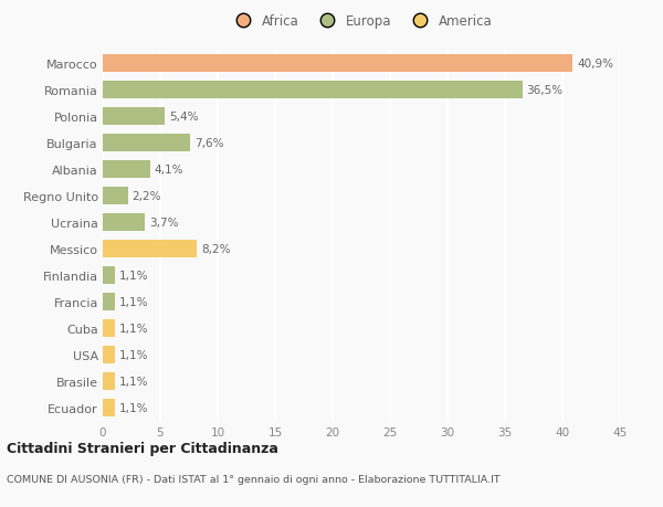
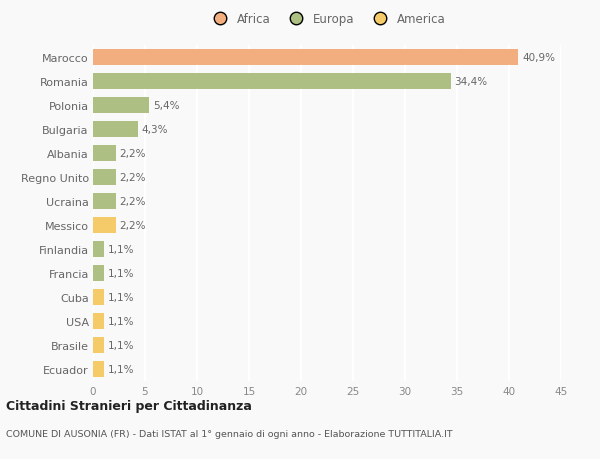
Romania: 36,5% -> 34,4%
Bulgaria: 7,6% -> 4,3%
Albania: 4,1% -> 2,2%
Ucraina: 3,7% -> 2,2%
Messico: 8,2% -> 2,2%
